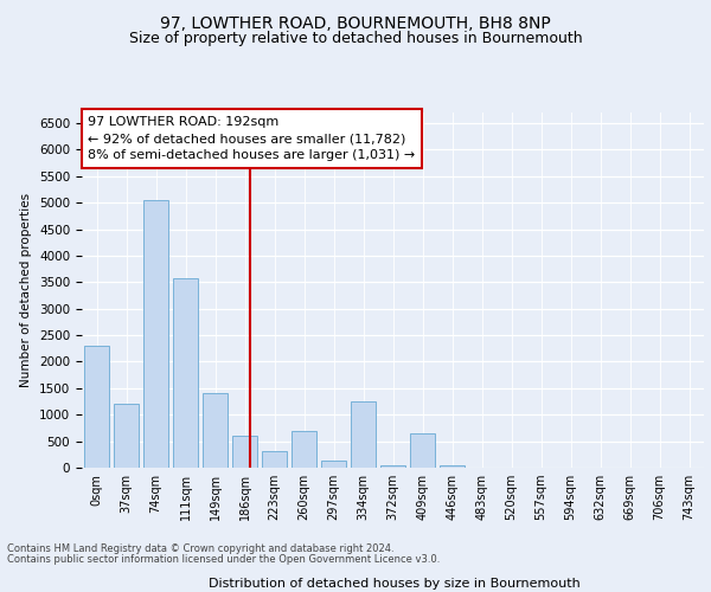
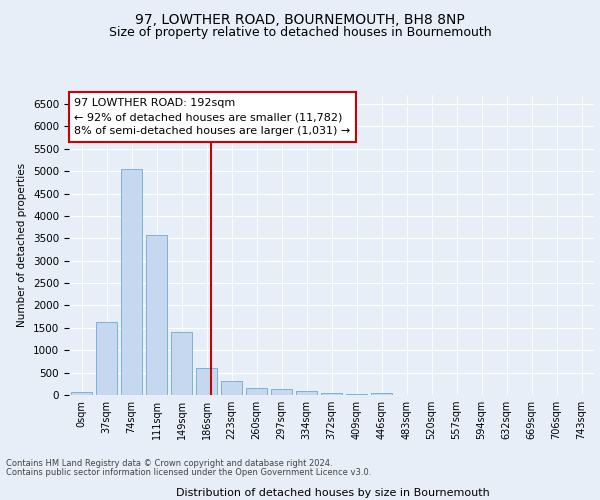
0sqm: 2300 -> 80
37sqm: 1200 -> 1620
260sqm: 700 -> 160
334sqm: 1250 -> 90
409sqm: 650 -> 20
